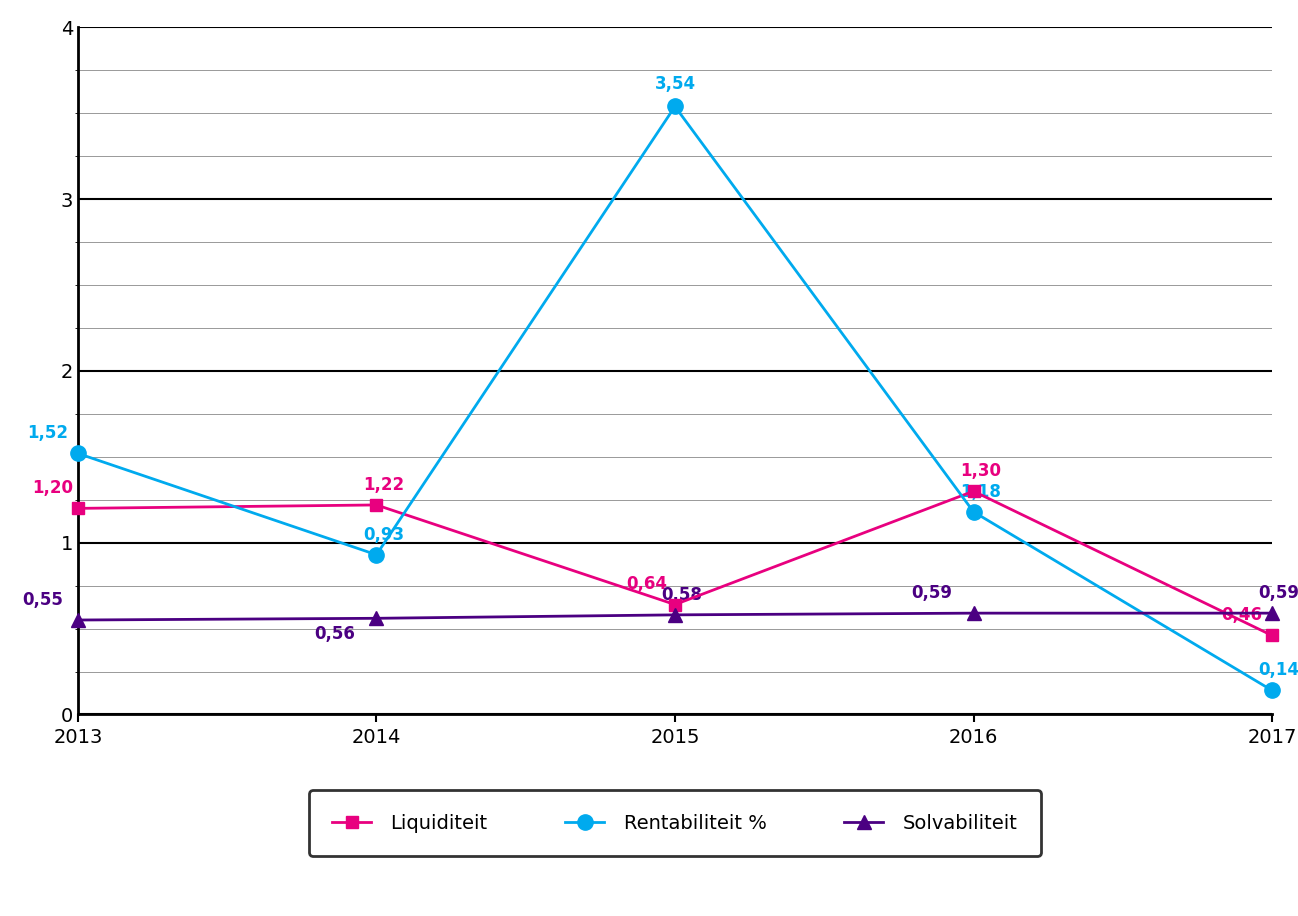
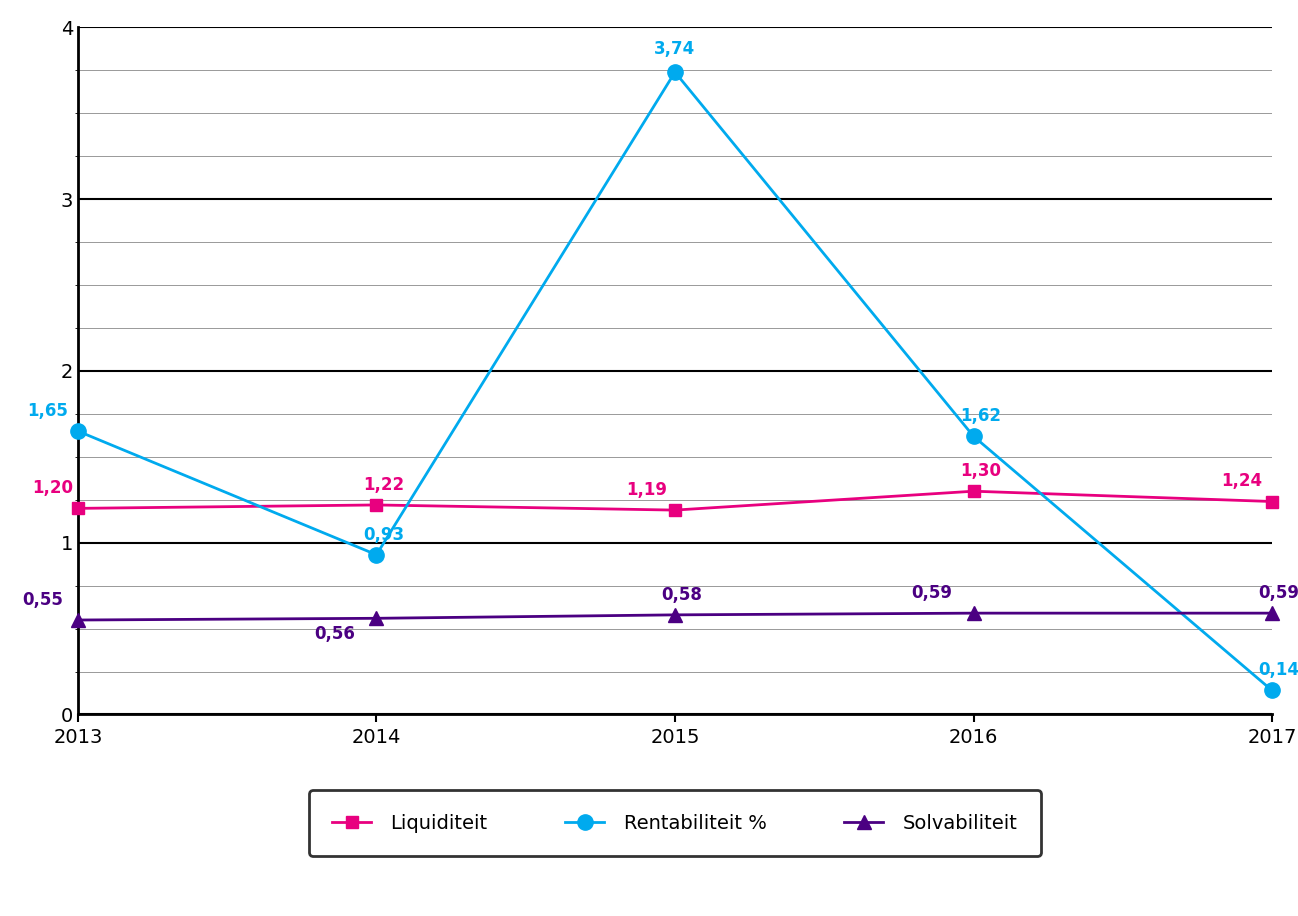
Rentabiliteit %/2013: 1,52 -> 1,65
Liquiditeit/2015: 0,64 -> 1,19
Rentabiliteit %/2015: 3,54 -> 3,74
Rentabiliteit %/2016: 1,18 -> 1,62
Liquiditeit/2017: 0,46 -> 1,24
